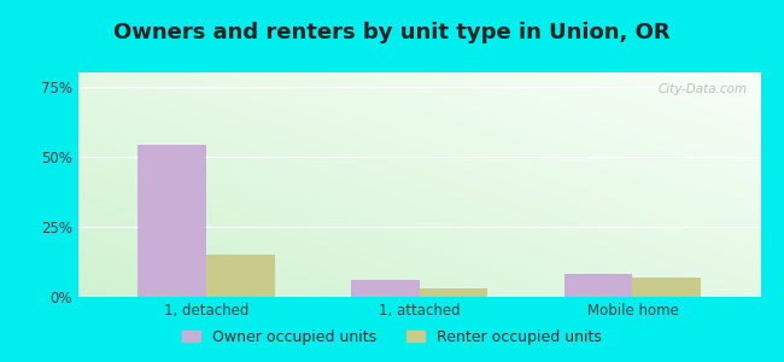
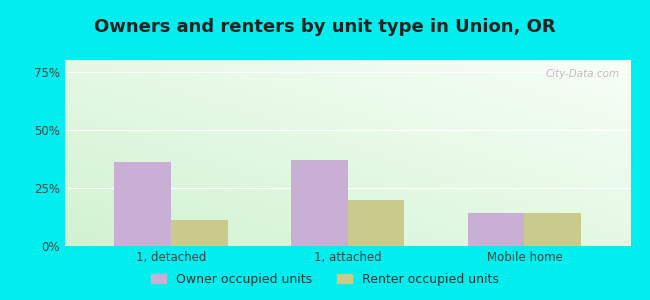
Owner occupied units/1, detached: 54% -> 36%
Renter occupied units/1, detached: 15% -> 11%
Owner occupied units/1, attached: 6% -> 37%
Renter occupied units/1, attached: 3% -> 20%
Owner occupied units/Mobile home: 8% -> 14%
Renter occupied units/Mobile home: 7% -> 14%
